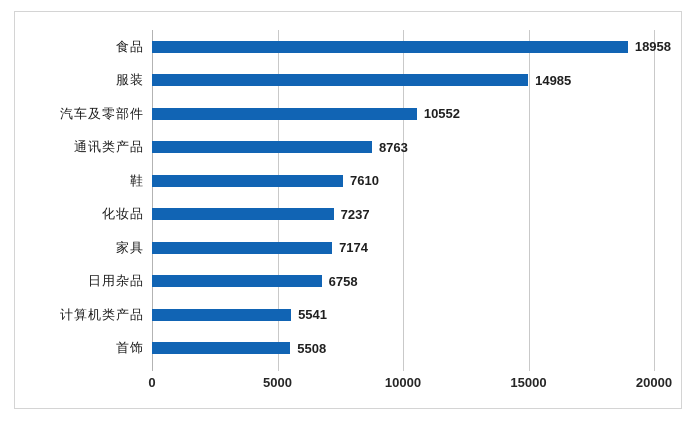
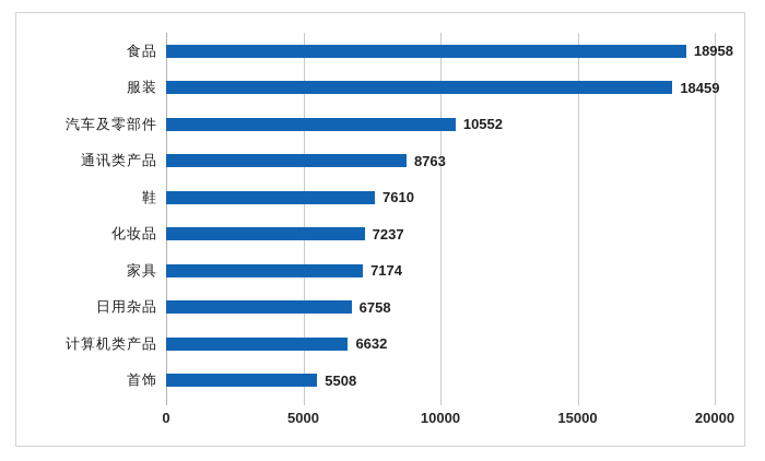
服装: 14985 -> 18459
计算机类产品: 5541 -> 6632
